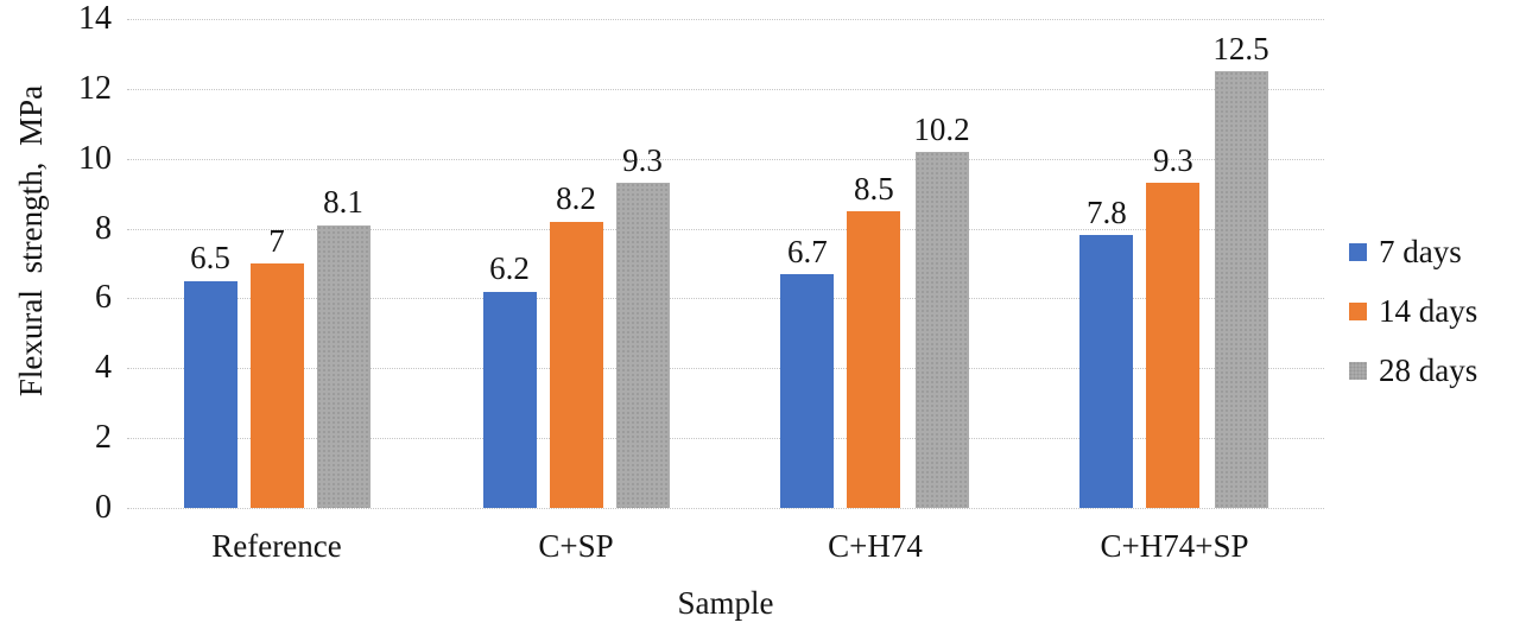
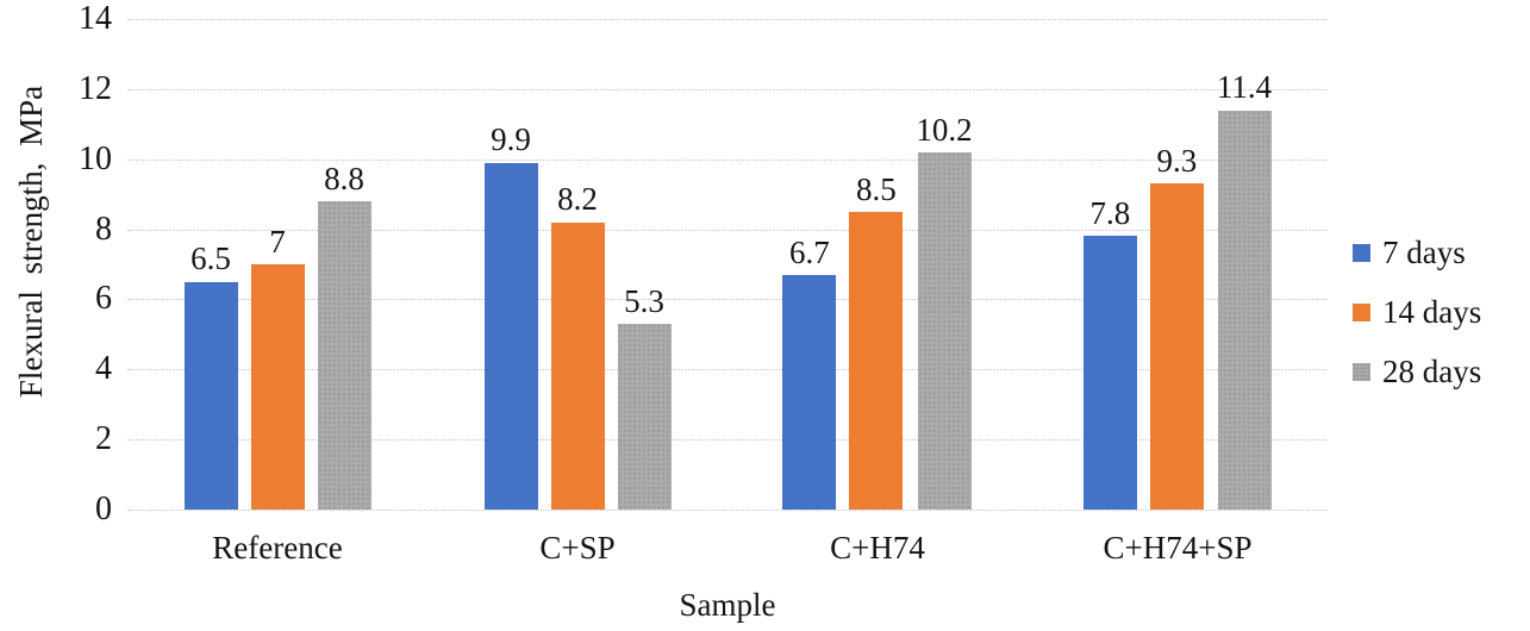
28 days/Reference: 8.1 -> 8.8
7 days/C+SP: 6.2 -> 9.9
28 days/C+SP: 9.3 -> 5.3
28 days/C+H74+SP: 12.5 -> 11.4
